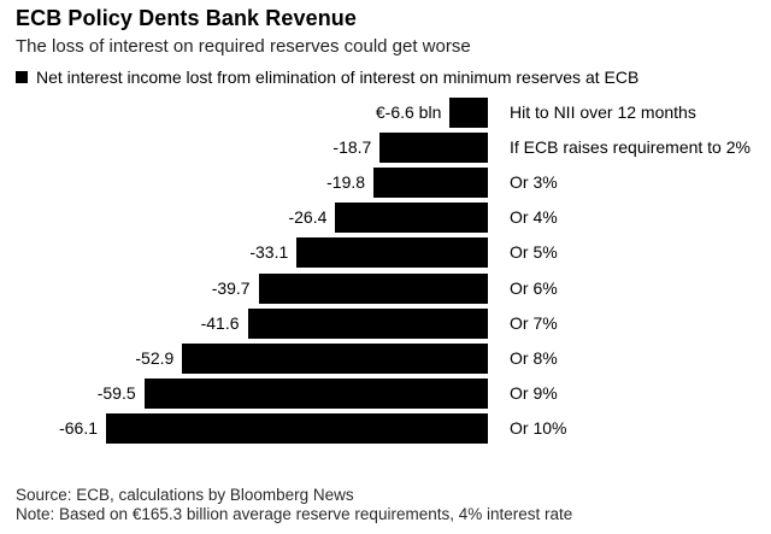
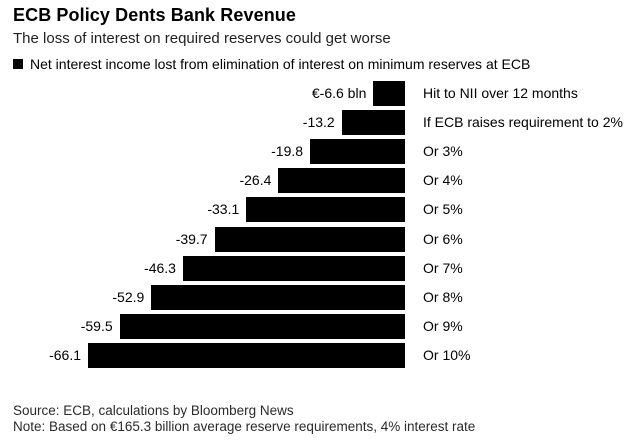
If ECB raises requirement to 2%: -18.7 -> -13.2
Or 7%: -41.6 -> -46.3
